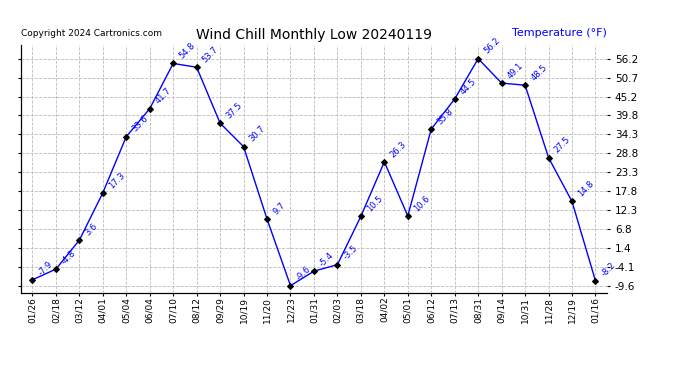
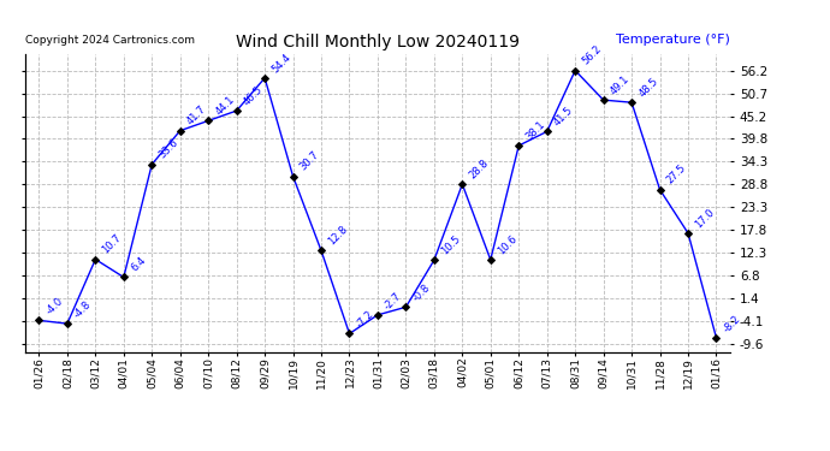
01/26: -7.9 -> -4.0
03/12: 3.6 -> 10.7
04/01: 17.3 -> 6.4
07/10: 54.8 -> 44.1
08/12: 53.7 -> 46.5
09/29: 37.5 -> 54.4
11/20: 9.7 -> 12.8
12/23: -9.6 -> -7.2
01/31: -5.4 -> -2.7
02/03: -3.5 -> -0.8
04/02: 26.3 -> 28.8
06/12: 35.8 -> 38.1
07/13: 44.5 -> 41.5
12/19: 14.8 -> 17.0
